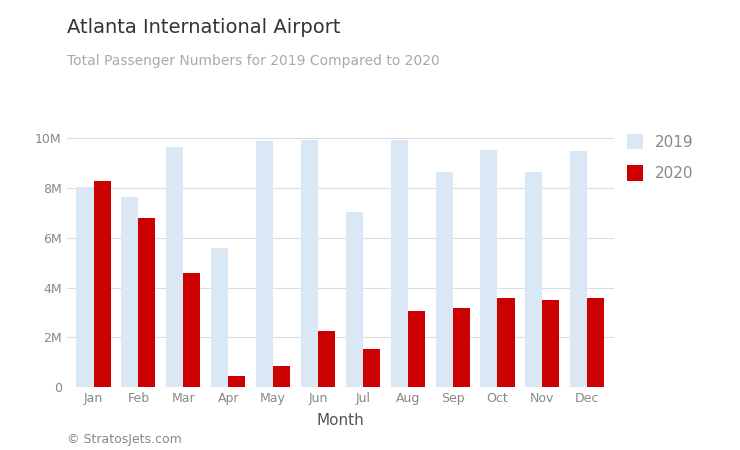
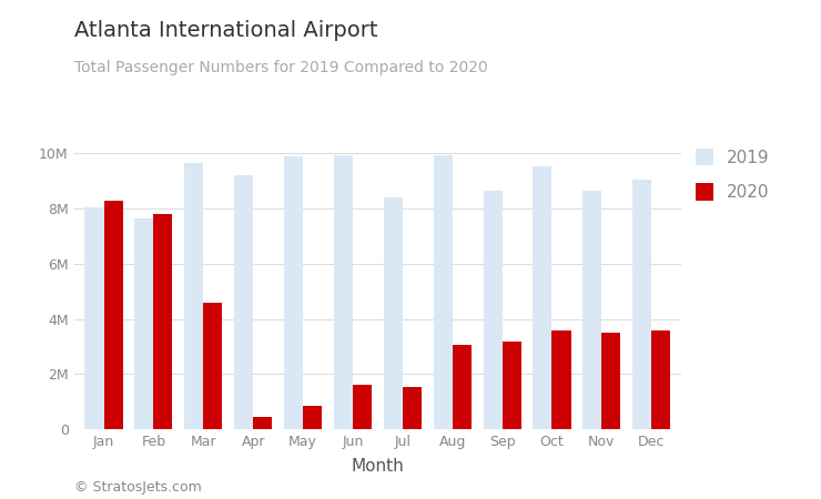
2020/Feb: 6.80M -> 7.80M
2019/Apr: 5.60M -> 9.20M
2020/Jun: 2.25M -> 1.62M
2019/Jul: 7.05M -> 8.40M
2019/Dec: 9.50M -> 9.05M
